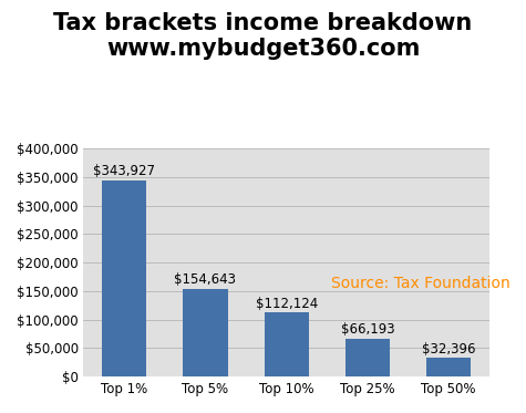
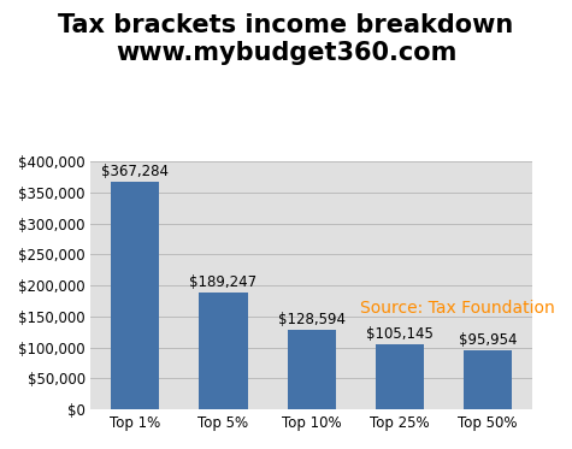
Top 1%: $343,927 -> $367,284
Top 5%: $154,643 -> $189,247
Top 10%: $112,124 -> $128,594
Top 25%: $66,193 -> $105,145
Top 50%: $32,396 -> $95,954
